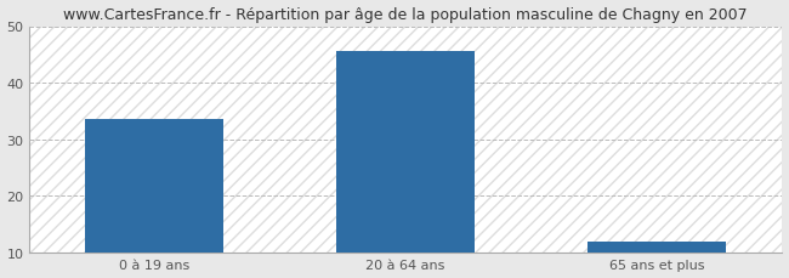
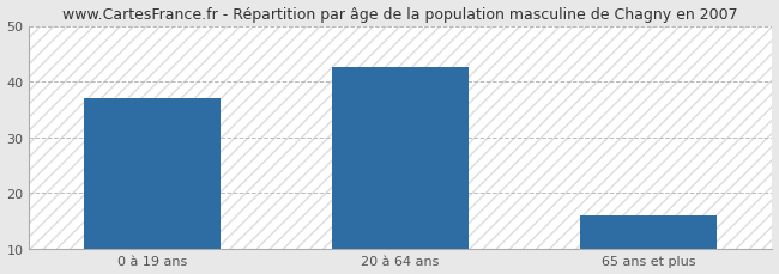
0 à 19 ans: 33.5 -> 37.0
20 à 64 ans: 45.5 -> 42.5
65 ans et plus: 12.0 -> 16.0
